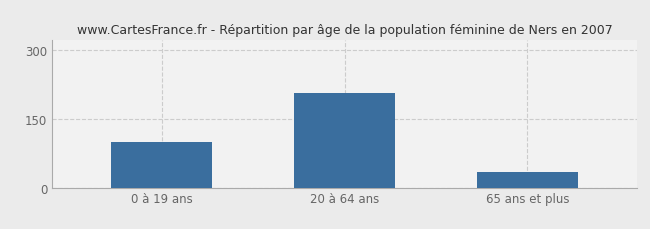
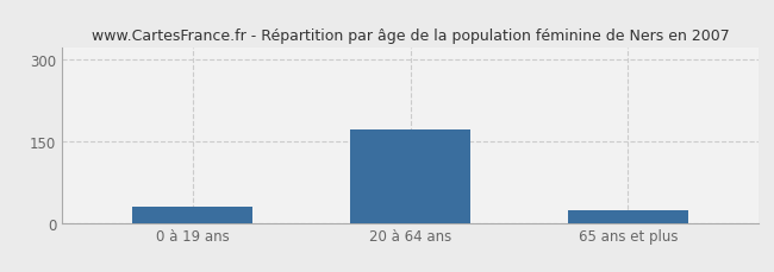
0 à 19 ans: 100 -> 30
20 à 64 ans: 205 -> 170
65 ans et plus: 35 -> 22
